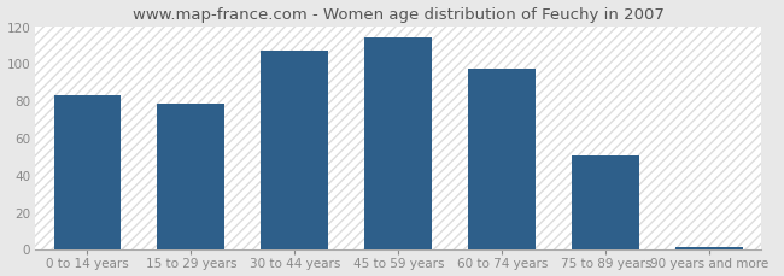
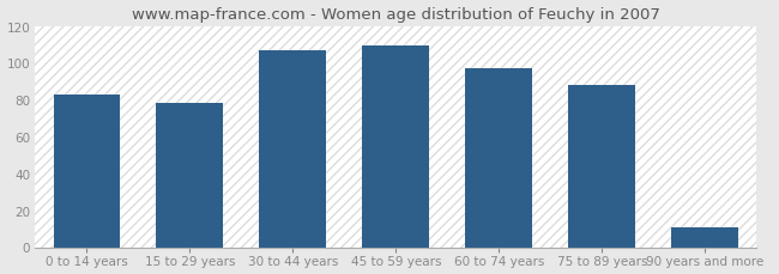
45 to 59 years: 114 -> 109
75 to 89 years: 50 -> 88
90 years and more: 1 -> 11
